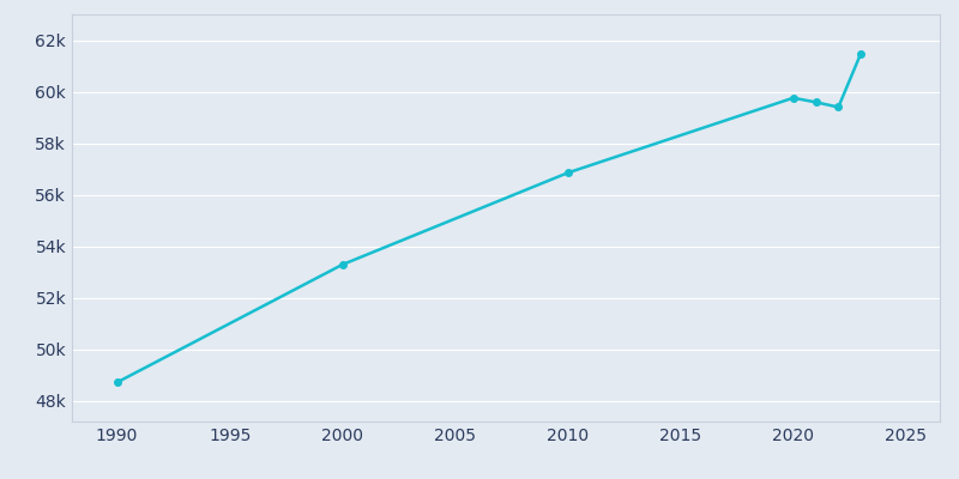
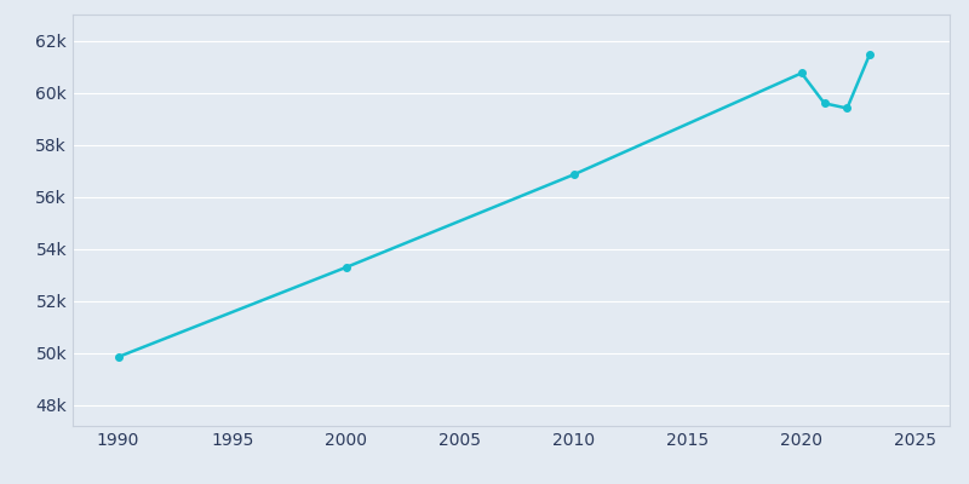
1990: 48.72k -> 49.85k
2020: 59.76k -> 60.75k
